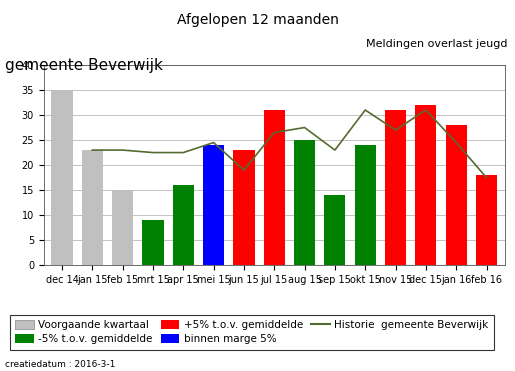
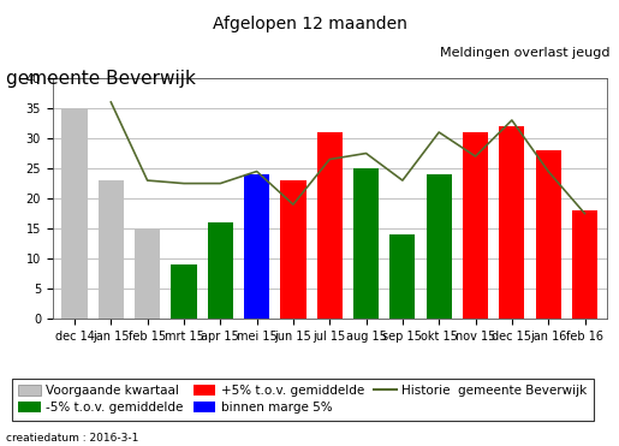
Historie gemeente Beverwijk/jan 15: 23.0 -> 36.0
Historie gemeente Beverwijk/dec 15: 31.0 -> 33.0
